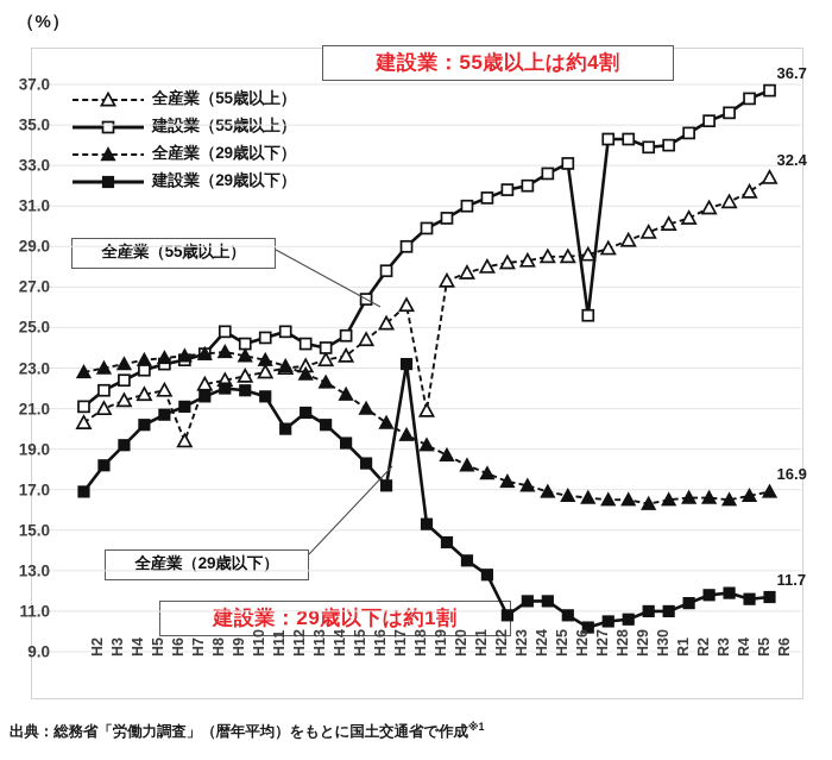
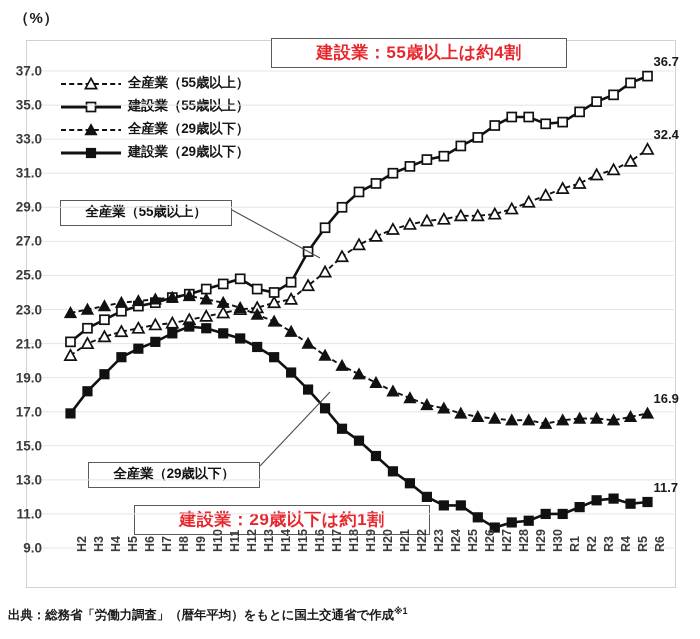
全産業（55歳以上）/H7: 19.4 -> 22.1
建設業（55歳以上）/H9: 24.8 -> 23.9
建設業（29歳以下）/H12: 20.0 -> 21.3
建設業（29歳以下）/H18: 23.2 -> 16.0
全産業（55歳以上）/H19: 20.9 -> 26.8
建設業（29歳以下）/H23: 10.8 -> 12.0
建設業（55歳以上）/H27: 25.6 -> 33.8
